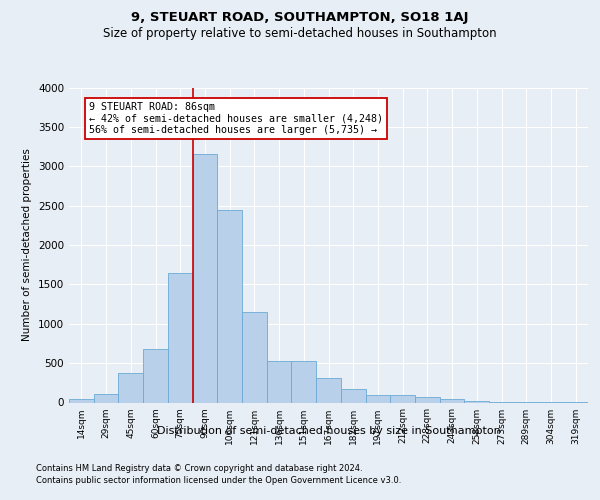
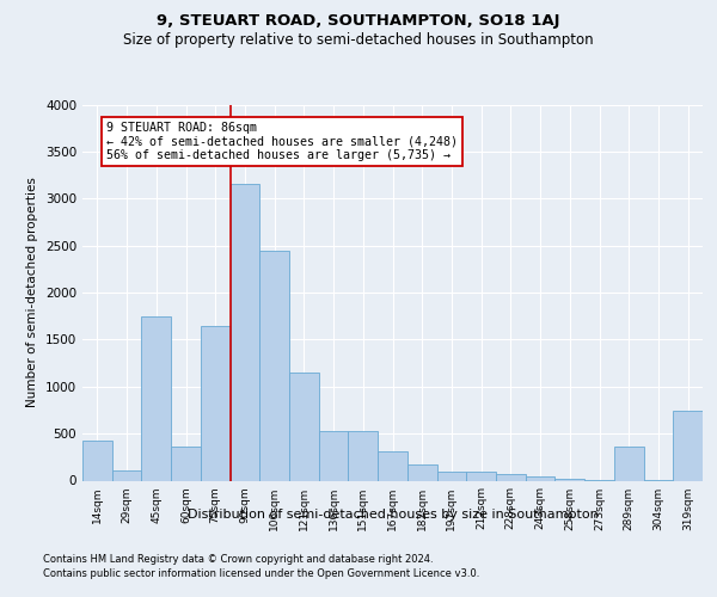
14sqm: 50 -> 420
45sqm: 370 -> 1740
60sqm: 680 -> 360
289sqm: 0 -> 360
319sqm: 0 -> 740
